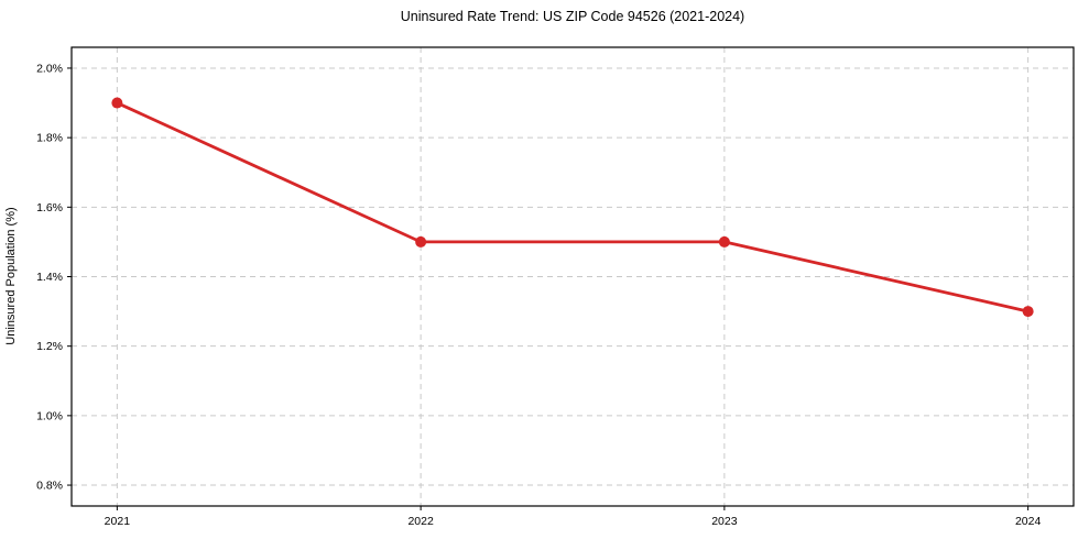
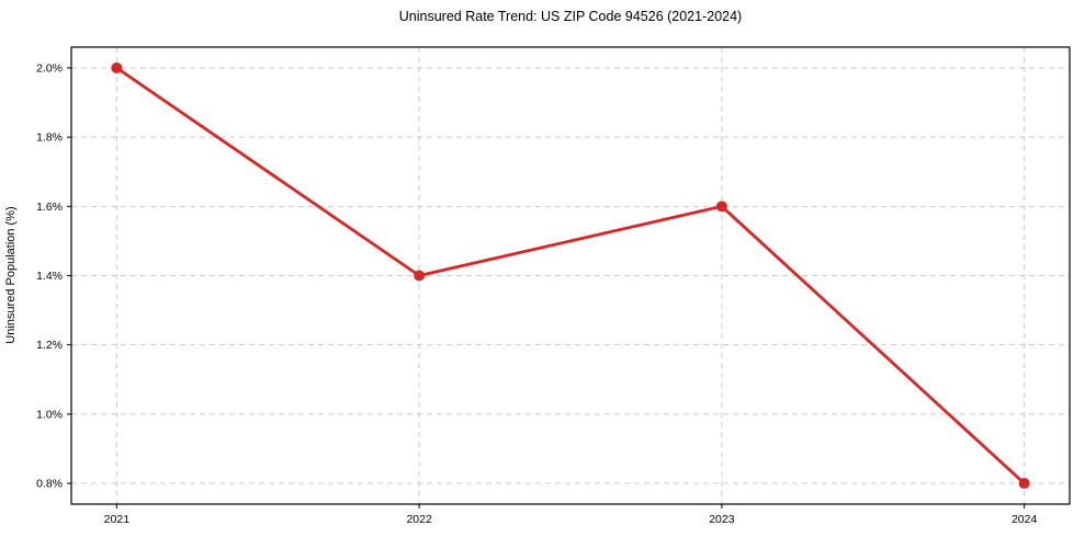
2021: 1.9% -> 2.0%
2022: 1.5% -> 1.4%
2023: 1.5% -> 1.6%
2024: 1.3% -> 0.8%
